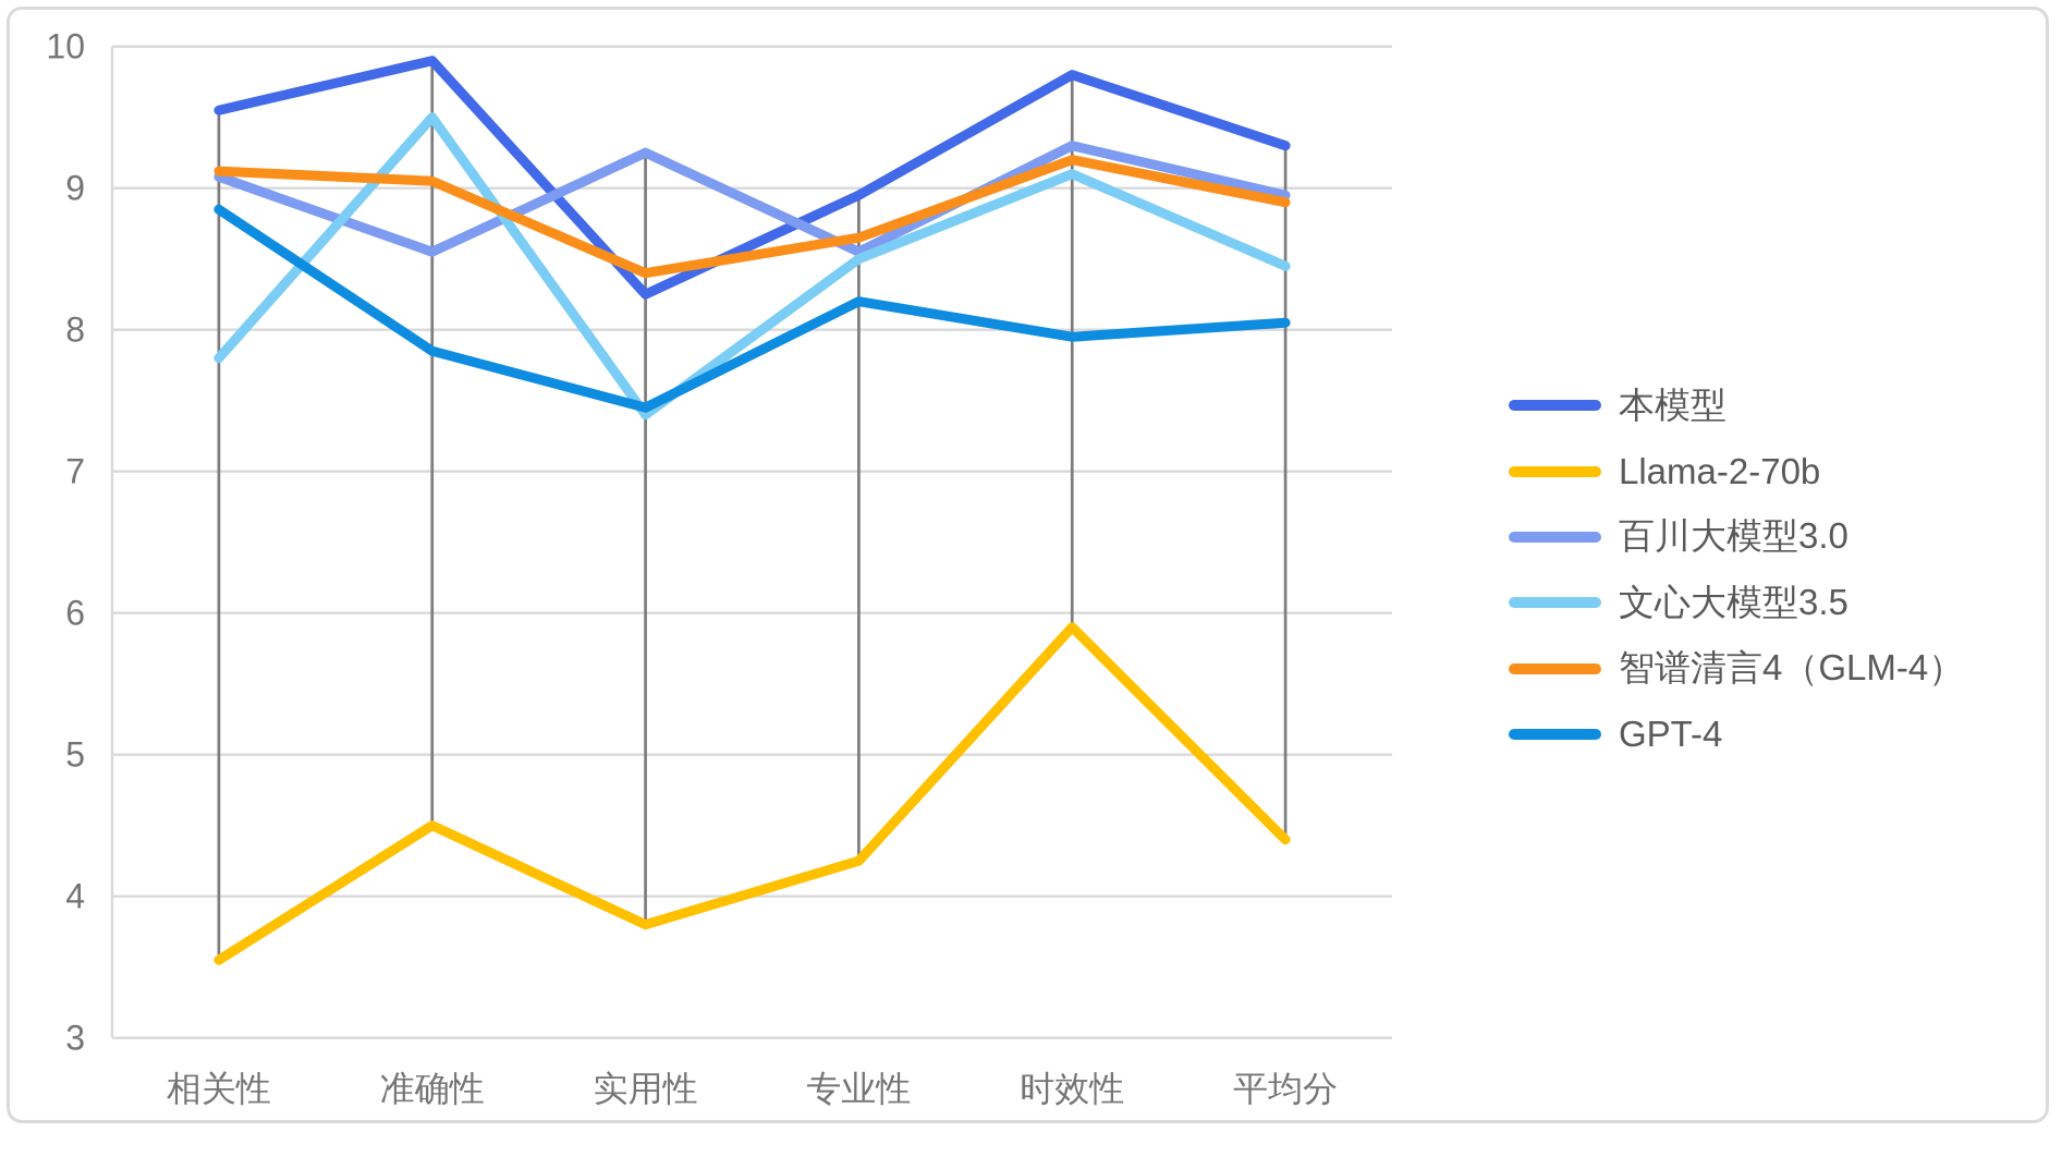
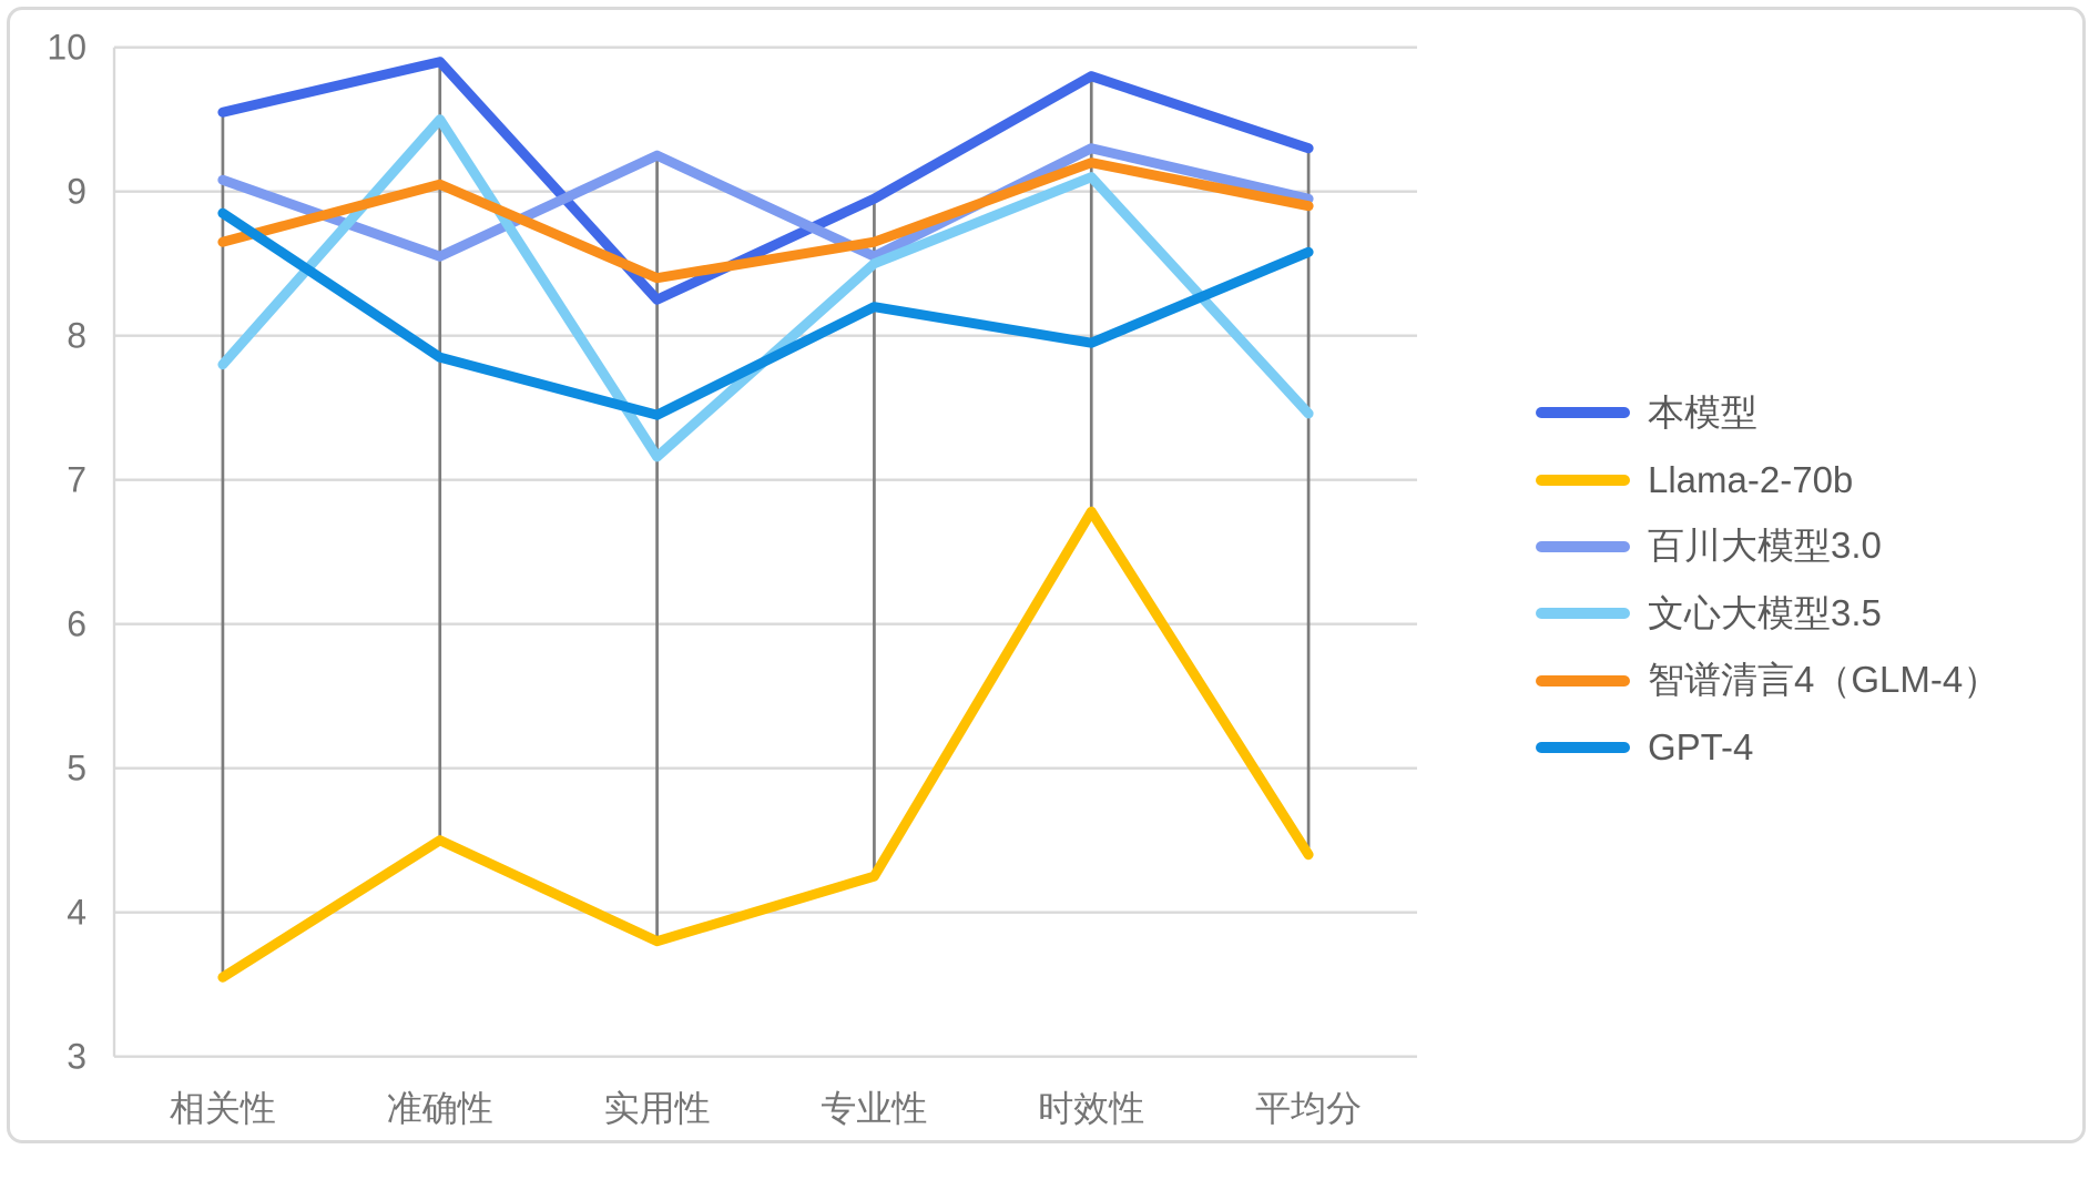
智谱清言4（GLM-4）/相关性: 9.12 -> 8.65
文心大模型3.5/实用性: 7.40 -> 7.16
Llama-2-70b/时效性: 5.90 -> 6.78
文心大模型3.5/平均分: 8.45 -> 7.46
GPT-4/平均分: 8.05 -> 8.58
